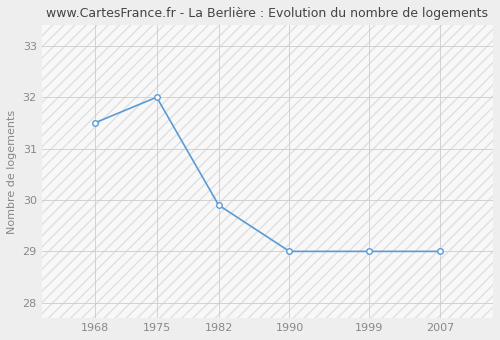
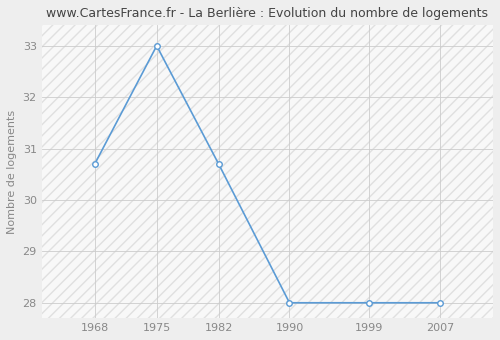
1968: 31.5 -> 30.7
1975: 32.0 -> 33.0
1982: 29.9 -> 30.7
1990: 29.0 -> 28.0
1999: 29.0 -> 28.0
2007: 29.0 -> 28.0
